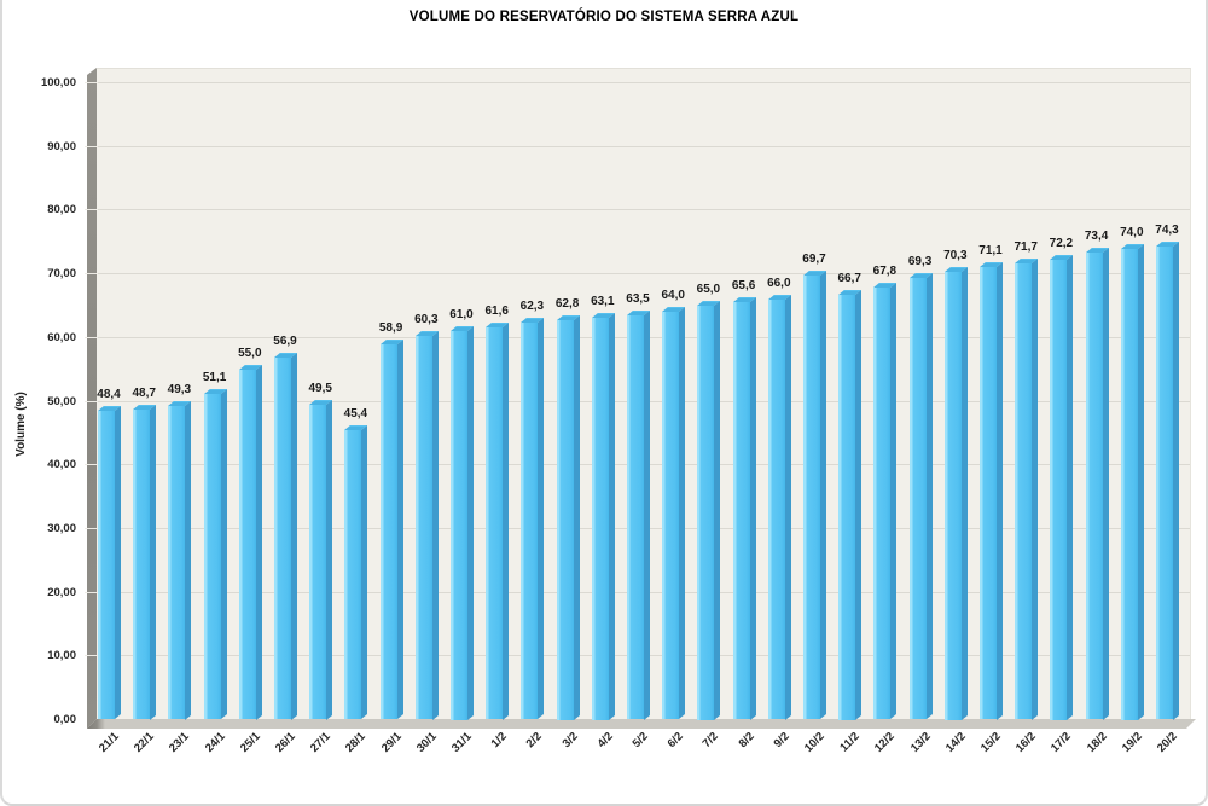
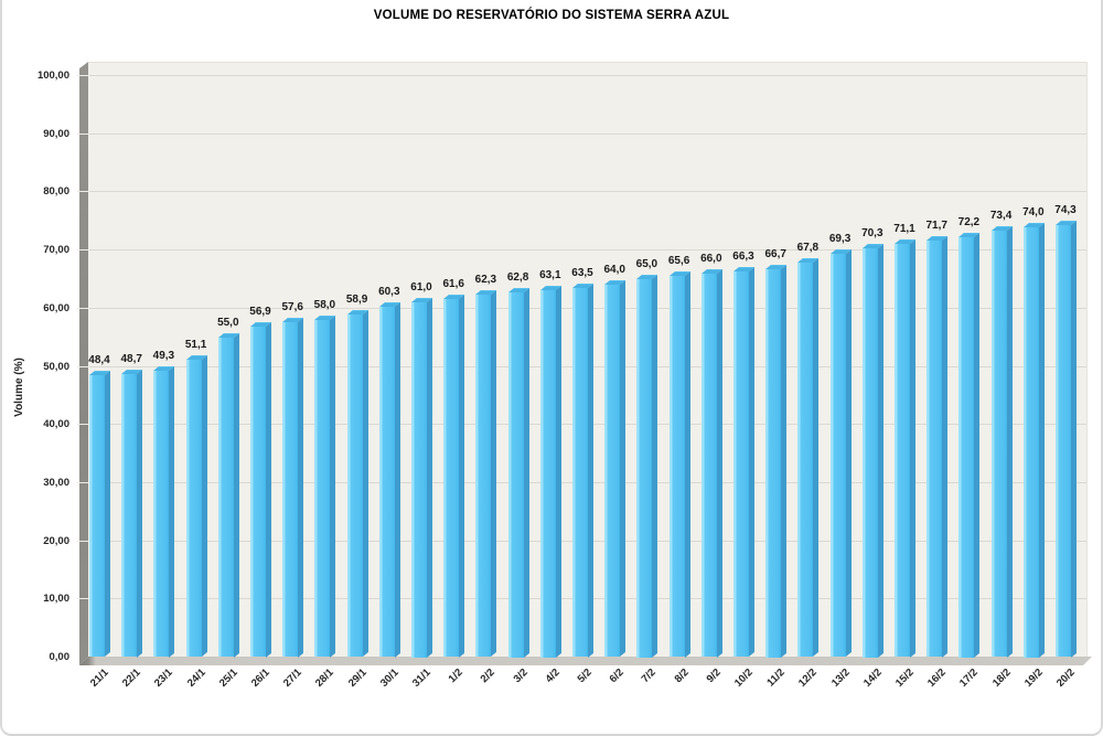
27/1: 49,5 -> 57,6
28/1: 45,4 -> 58,0
10/2: 69,7 -> 66,3
